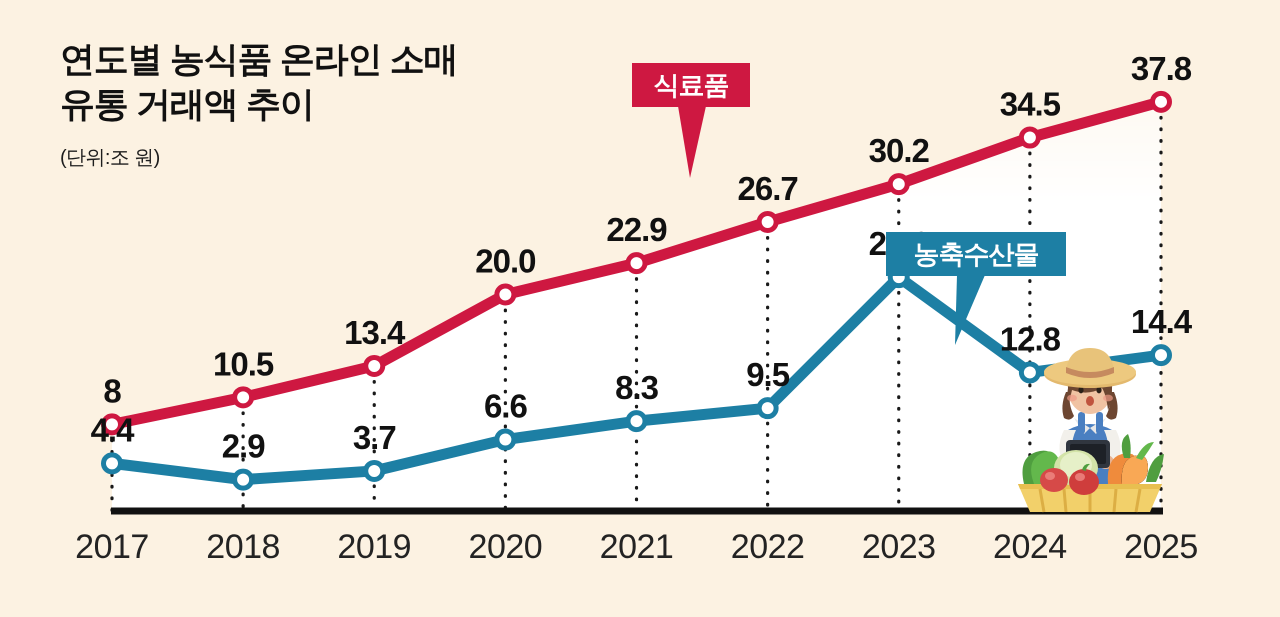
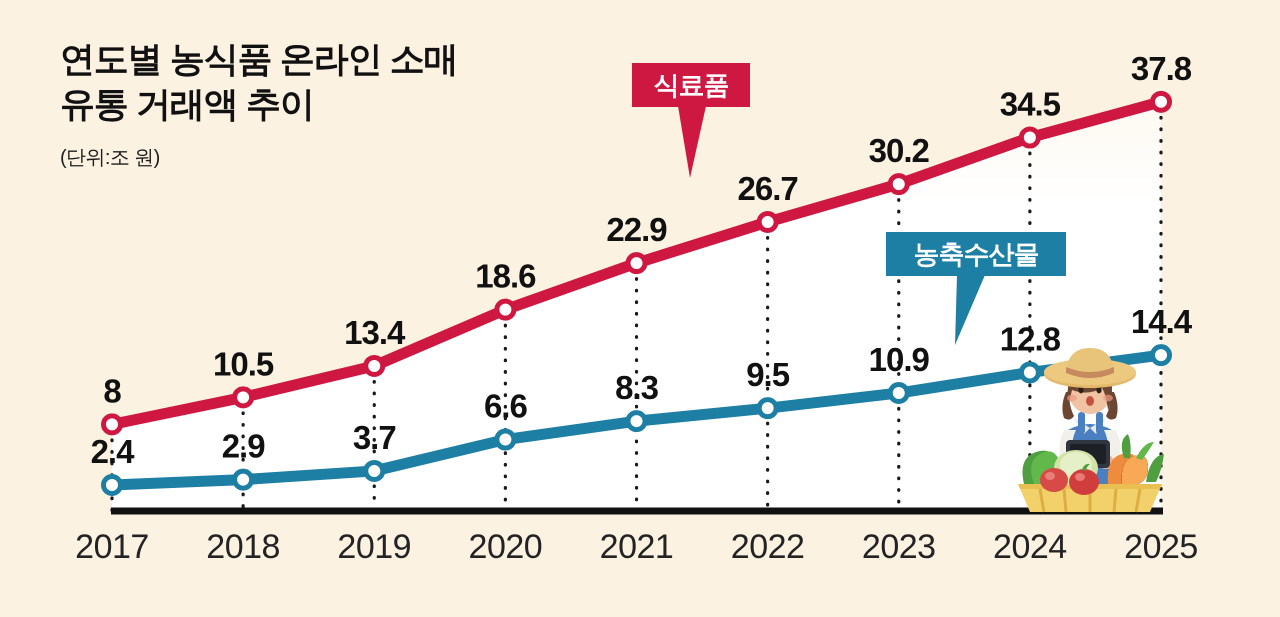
농축수산물/2017: 4.4 -> 2.4
식료품/2020: 20.0 -> 18.6
농축수산물/2023: 21.6 -> 10.9
